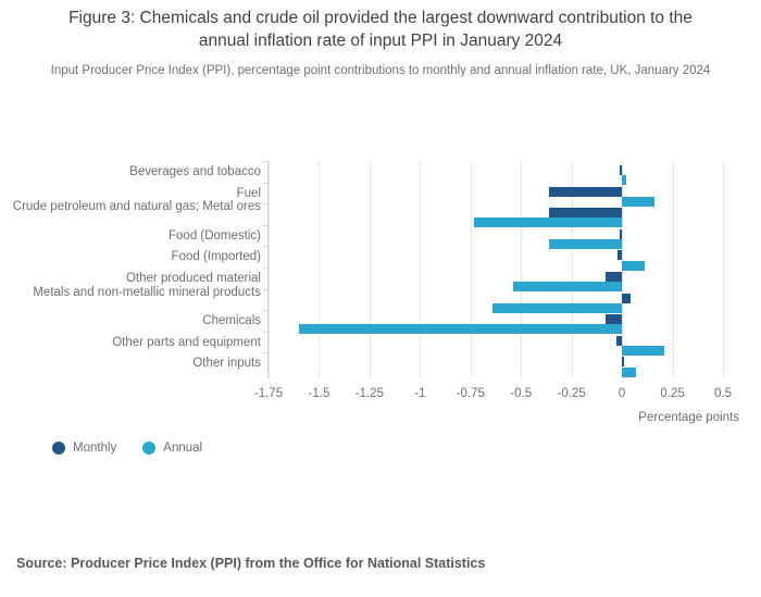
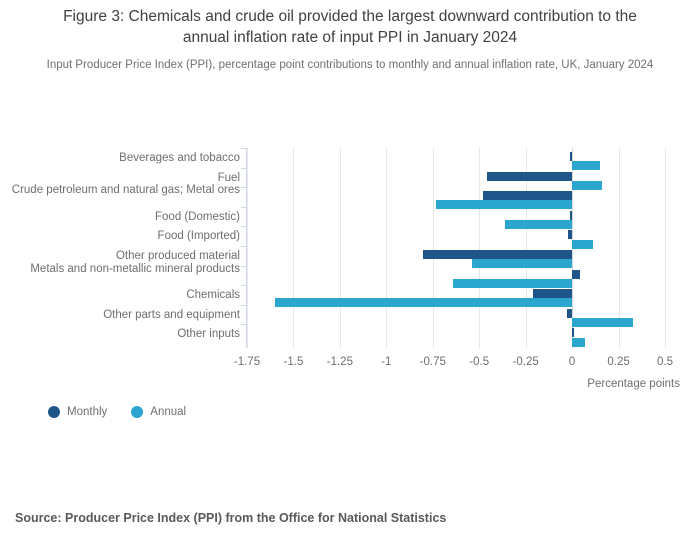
Annual/Beverages and tobacco: 0.02 -> 0.15
Monthly/Fuel: -0.36 -> -0.46
Monthly/Crude petroleum and natural gas; Metal ores: -0.36 -> -0.48
Monthly/Other produced material: -0.08 -> -0.80
Monthly/Chemicals: -0.08 -> -0.21
Annual/Other parts and equipment: 0.21 -> 0.33
